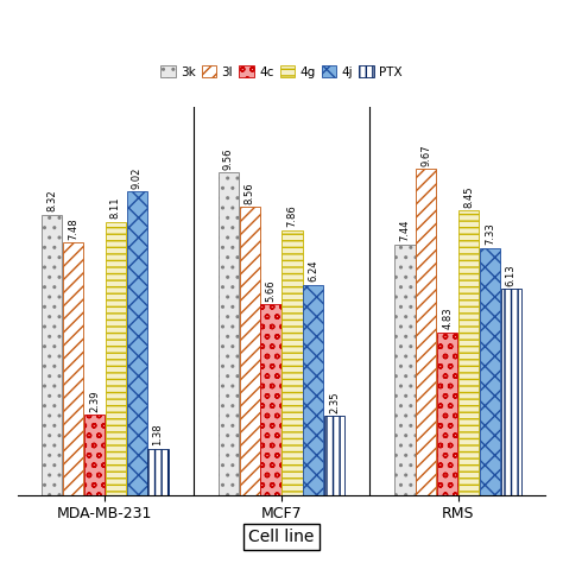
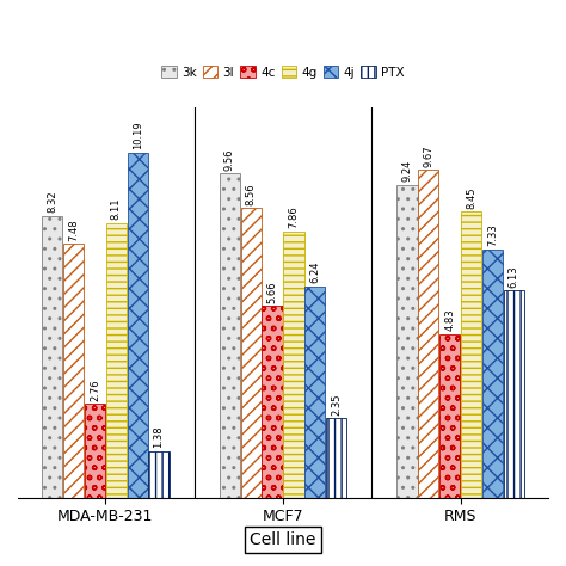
4c/MDA-MB-231: 2.39 -> 2.76
4j/MDA-MB-231: 9.02 -> 10.19
3k/RMS: 7.44 -> 9.24
